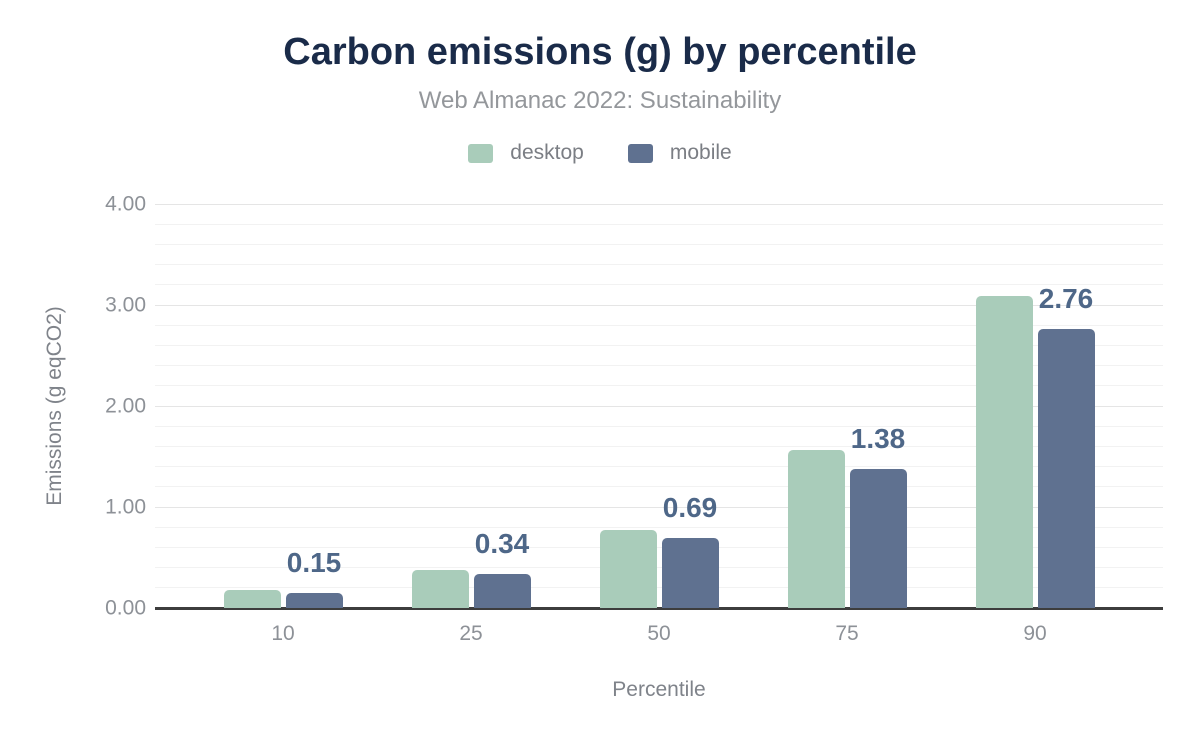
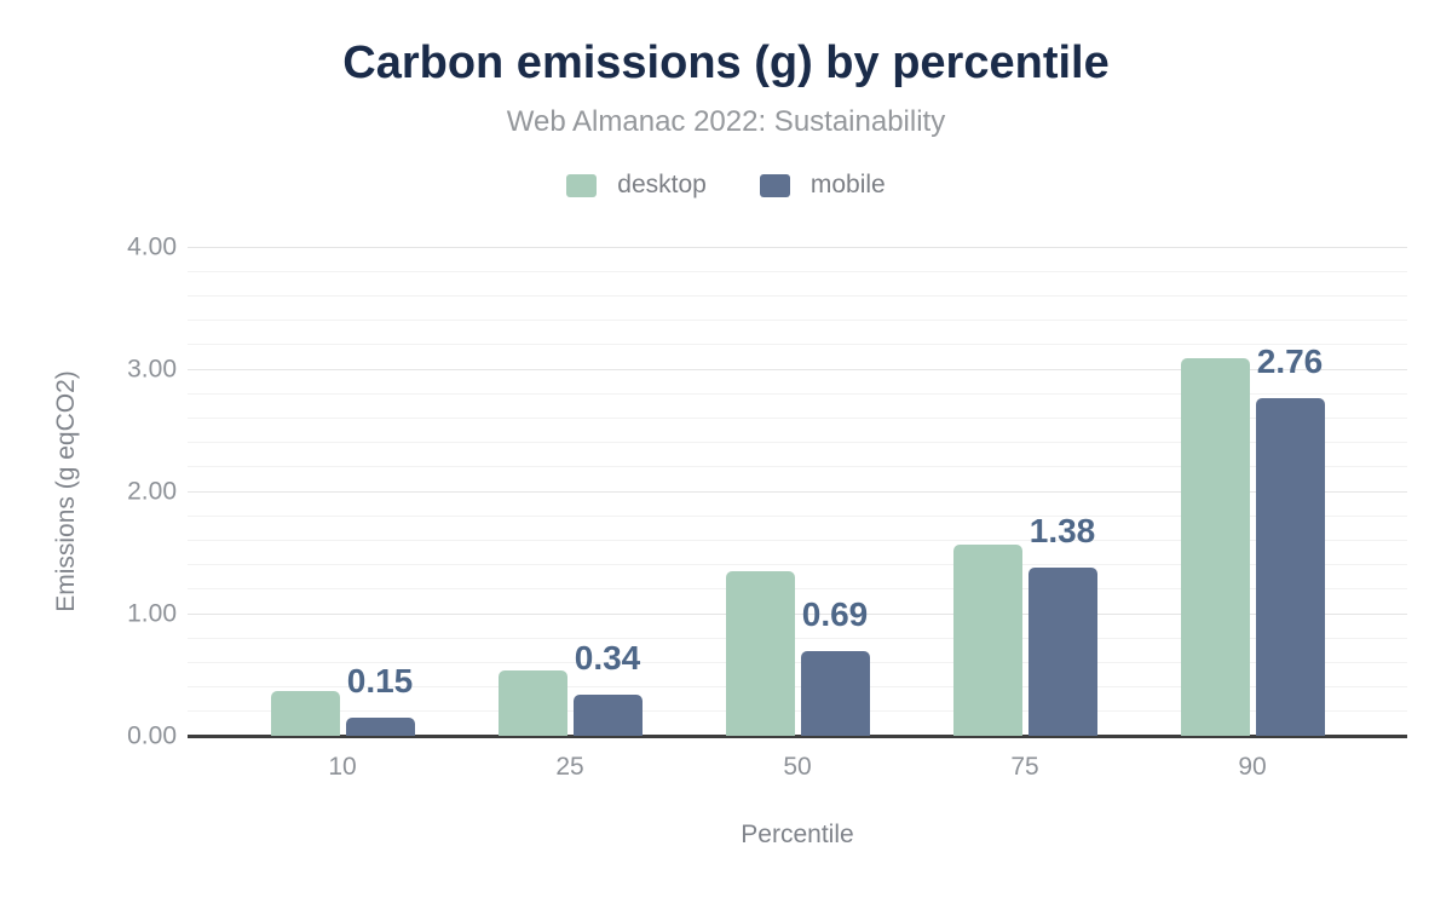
desktop/10: 0.18 -> 0.37
desktop/25: 0.38 -> 0.53
desktop/50: 0.77 -> 1.35
